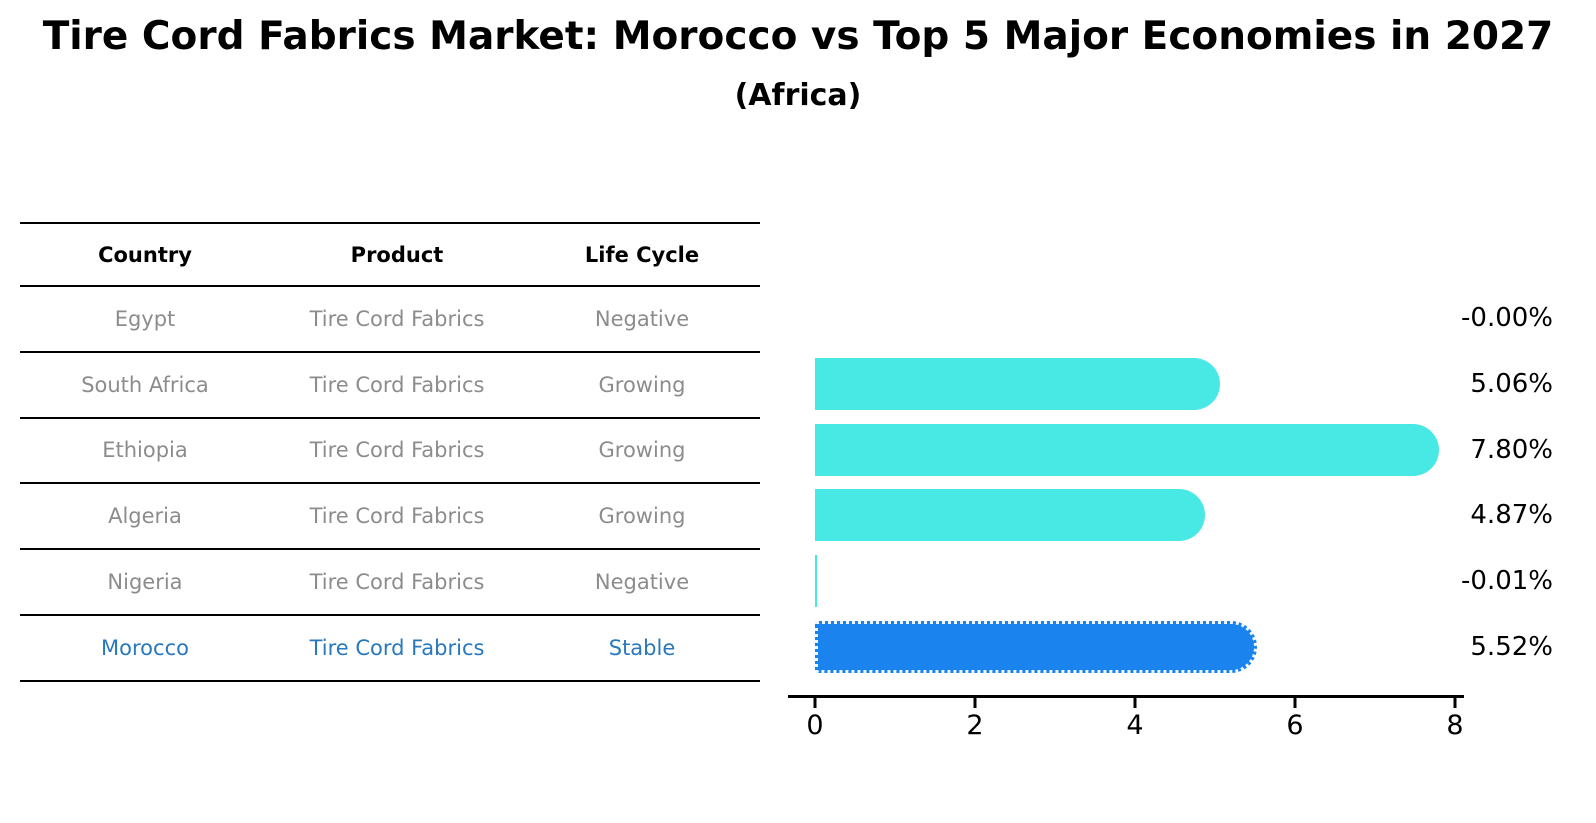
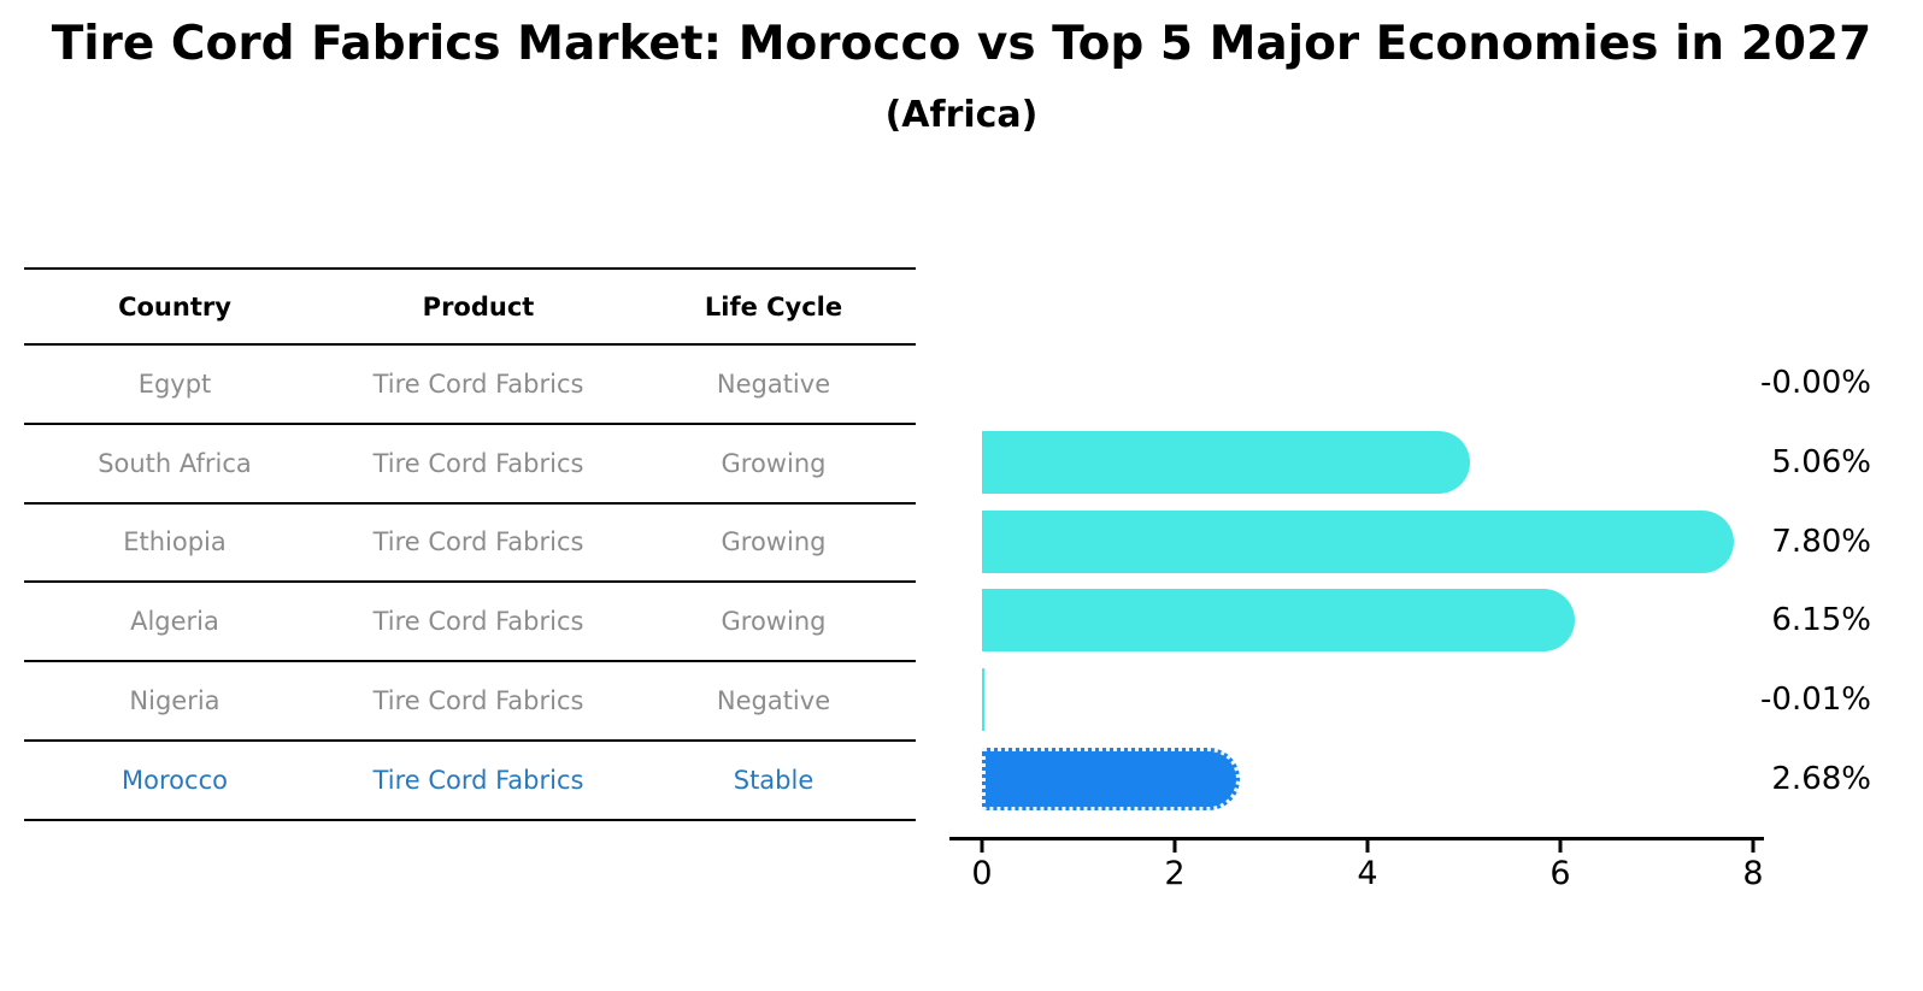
Algeria: 4.87% -> 6.15%
Morocco: 5.52% -> 2.68%
